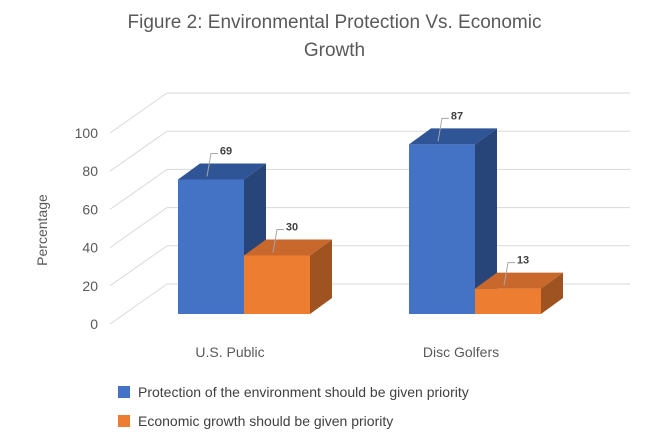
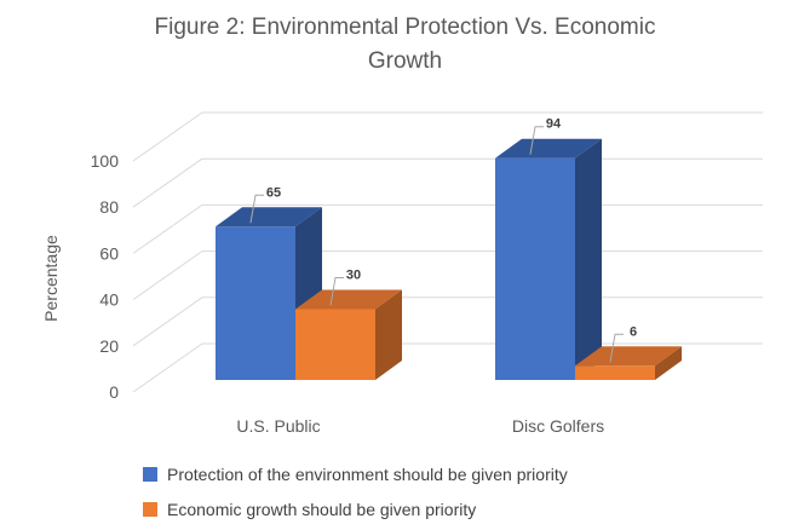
Protection of the environment should be given priority/U.S. Public: 69 -> 65
Protection of the environment should be given priority/Disc Golfers: 87 -> 94
Economic growth should be given priority/Disc Golfers: 13 -> 6
